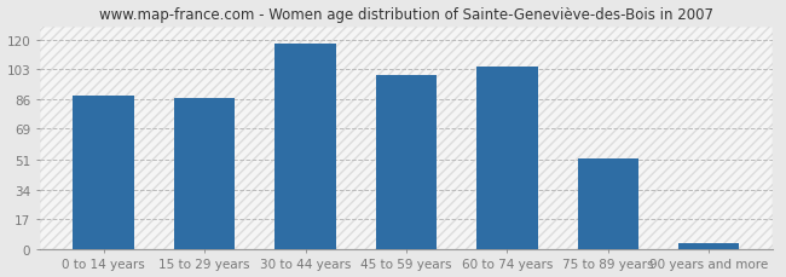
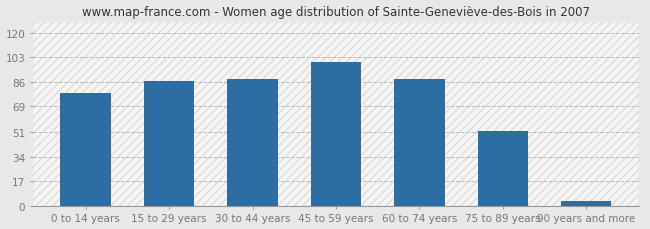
0 to 14 years: 88 -> 78
30 to 44 years: 118 -> 88
60 to 74 years: 105 -> 88
